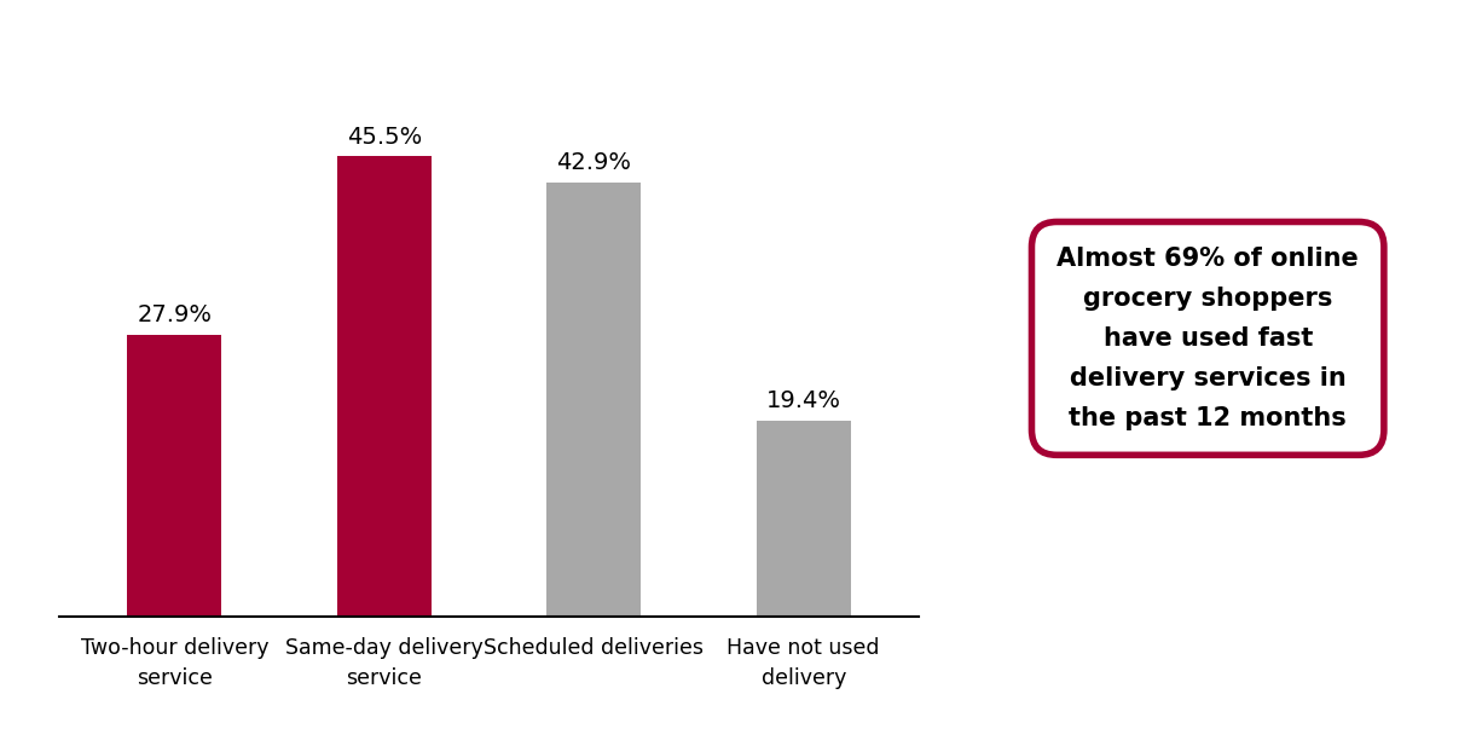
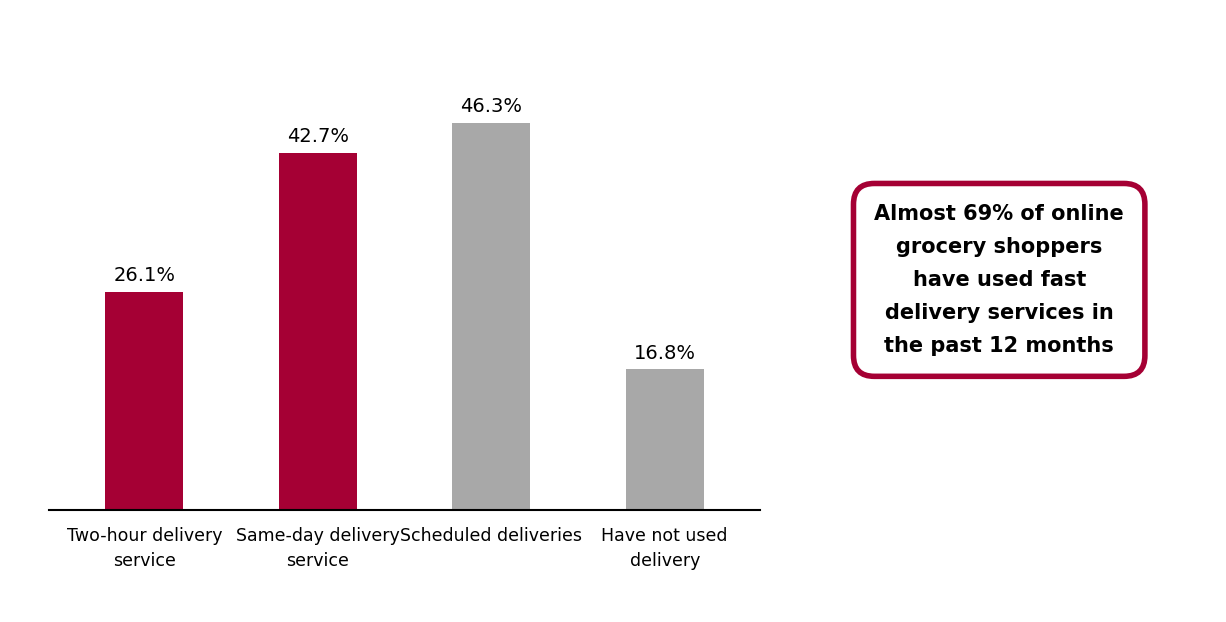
Two-hour delivery service: 27.9% -> 26.1%
Same-day delivery service: 45.5% -> 42.7%
Scheduled deliveries: 42.9% -> 46.3%
Have not used delivery: 19.4% -> 16.8%
